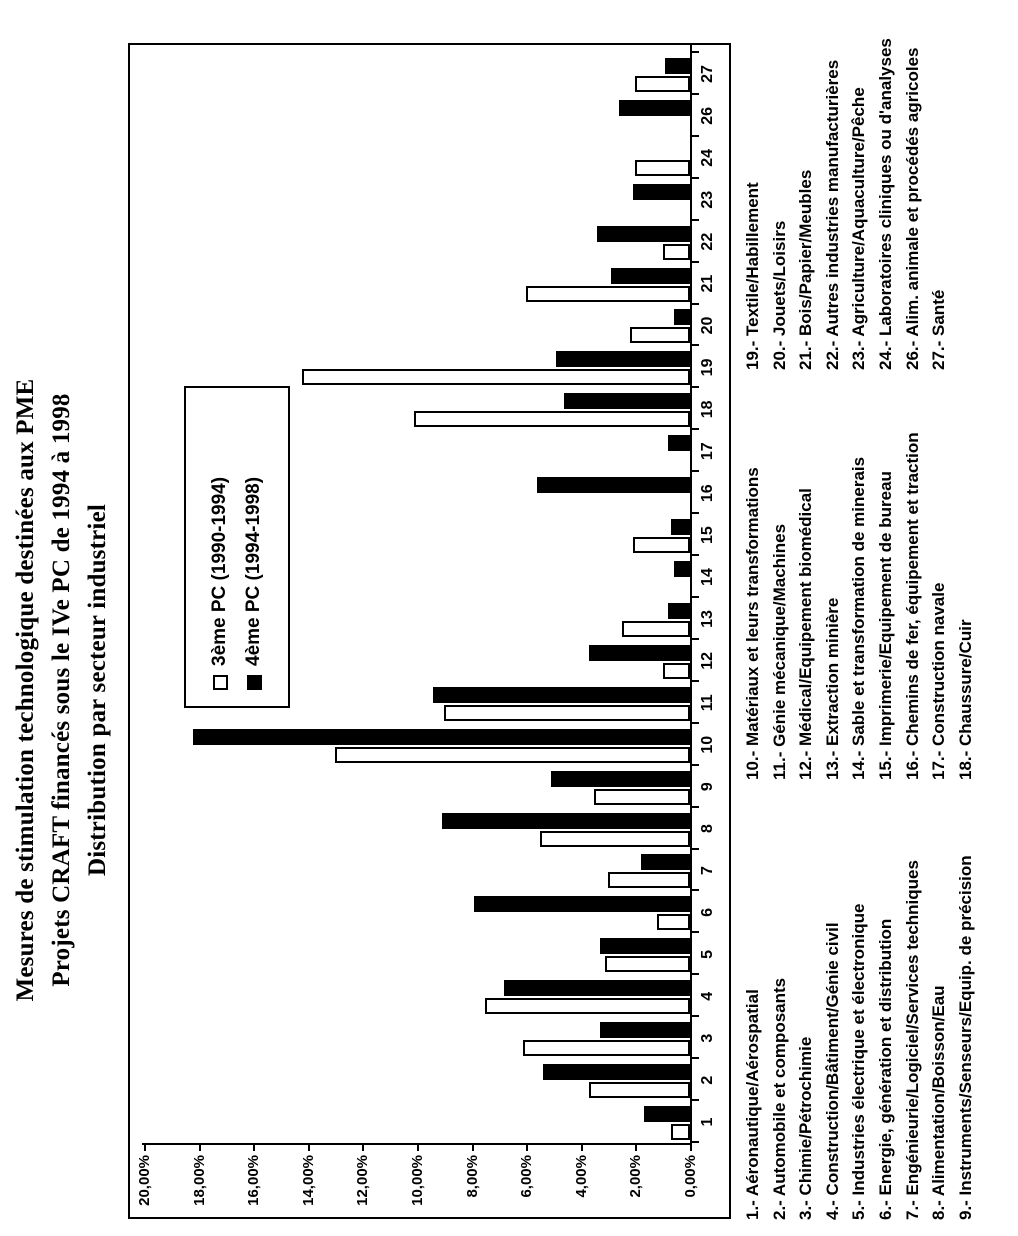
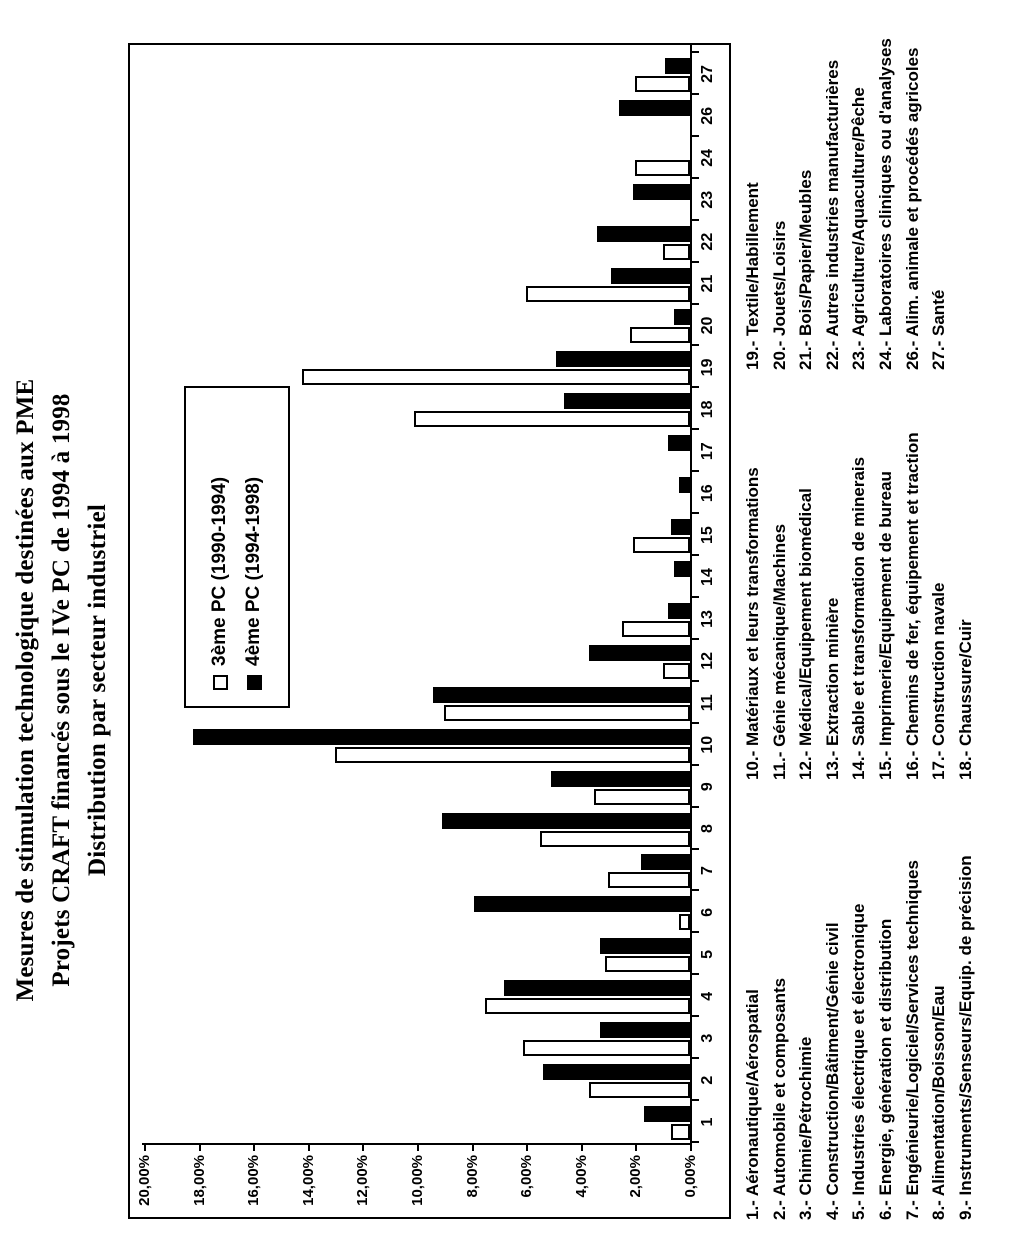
3ème PC (1990-1994)/6: 1,2% -> 0,4%
4ème PC (1994-1998)/16: 5,6% -> 0,4%
